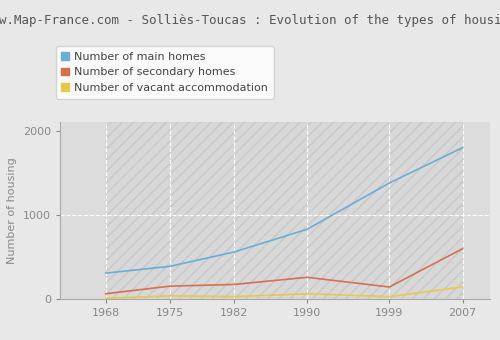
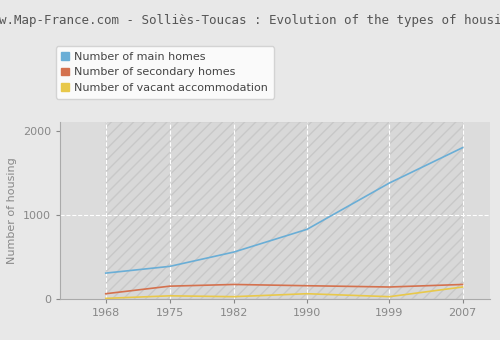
Number of secondary homes/1990: 260 -> 160
Number of secondary homes/2007: 600 -> 180
